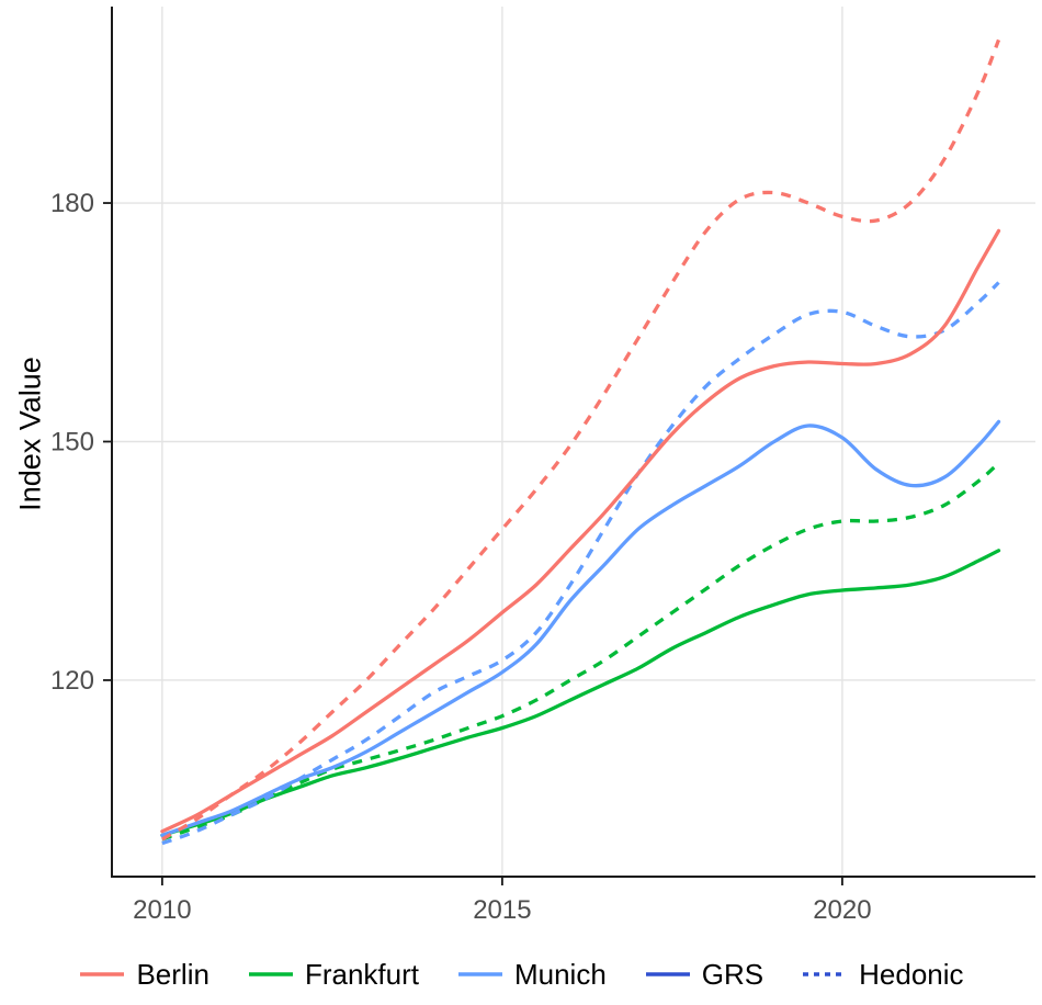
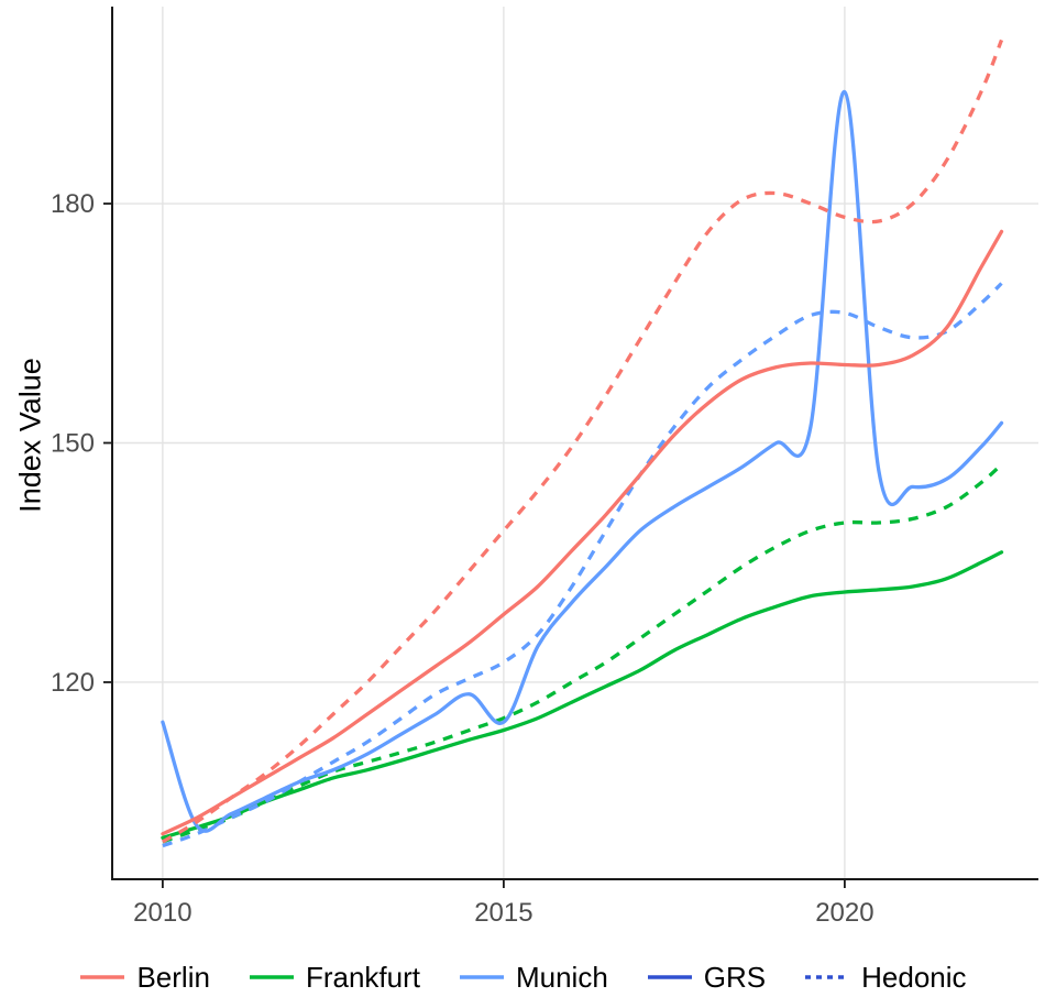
Munich GRS/2010: 100 -> 115
Munich GRS/2015: 121 -> 115
Munich GRS/2020: 150 -> 194
